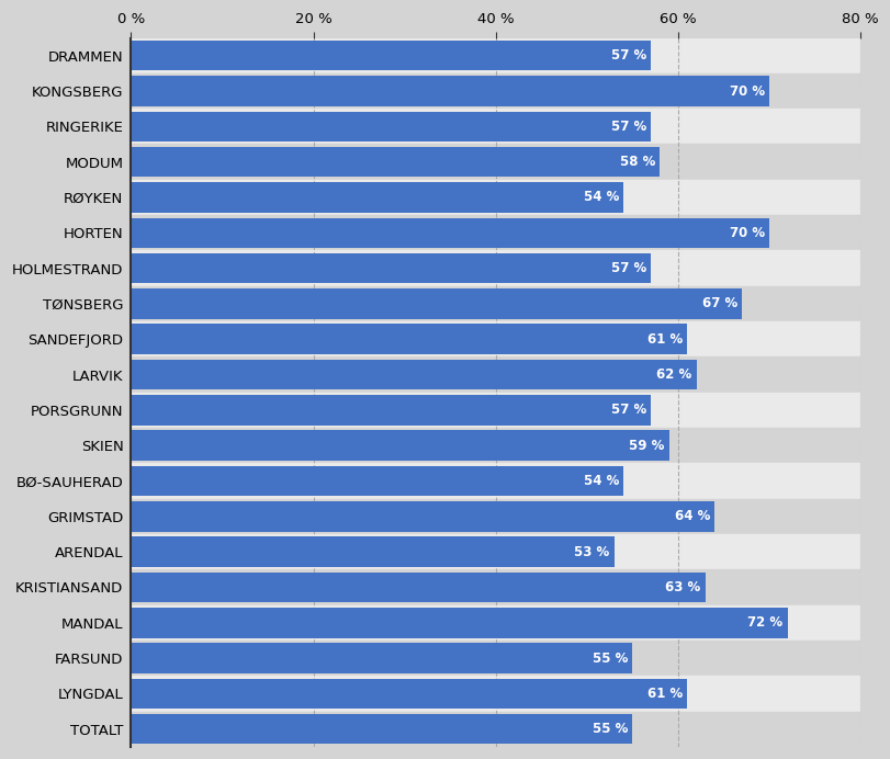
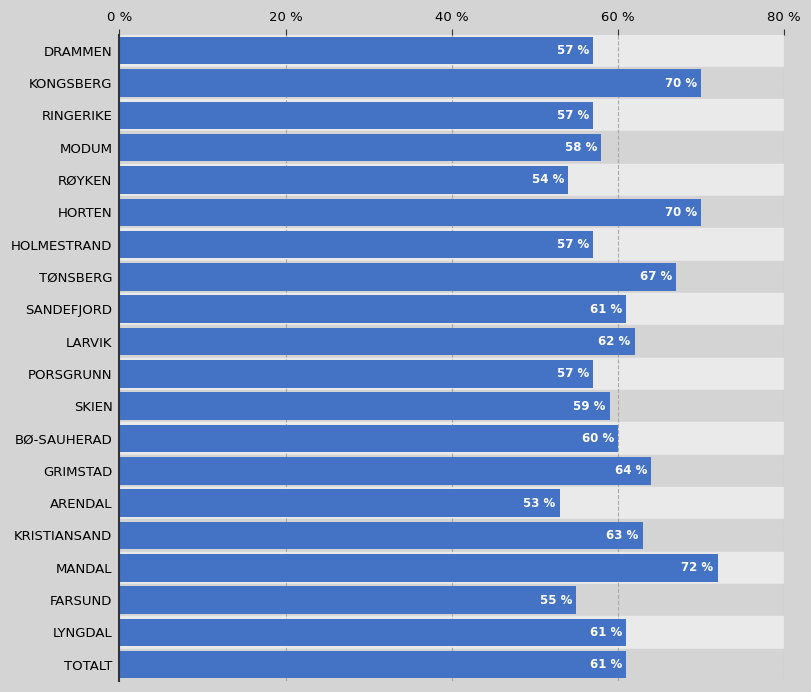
BØ-SAUHERAD: 54 -> 60
TOTALT: 55 -> 61
